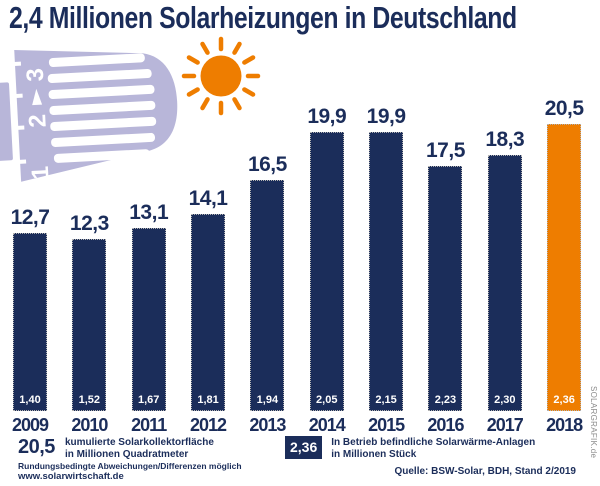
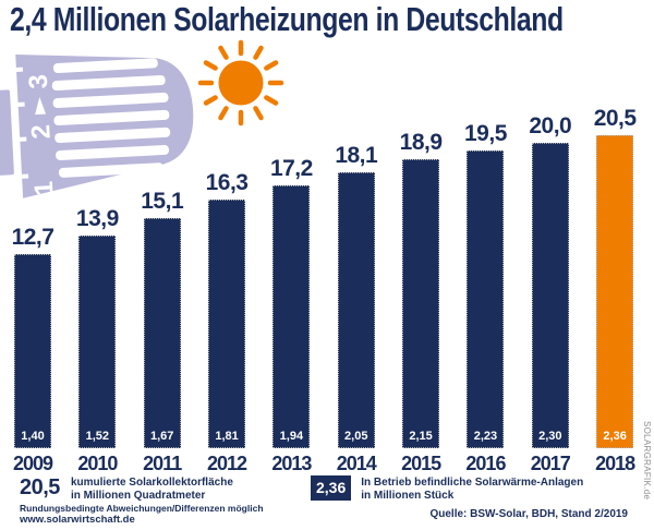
kumulierte Solarkollektorfläche in Millionen Quadratmeter/2010: 12,3 -> 13,9
kumulierte Solarkollektorfläche in Millionen Quadratmeter/2011: 13,1 -> 15,1
kumulierte Solarkollektorfläche in Millionen Quadratmeter/2012: 14,1 -> 16,3
kumulierte Solarkollektorfläche in Millionen Quadratmeter/2013: 16,5 -> 17,2
kumulierte Solarkollektorfläche in Millionen Quadratmeter/2014: 19,9 -> 18,1
kumulierte Solarkollektorfläche in Millionen Quadratmeter/2015: 19,9 -> 18,9
kumulierte Solarkollektorfläche in Millionen Quadratmeter/2016: 17,5 -> 19,5
kumulierte Solarkollektorfläche in Millionen Quadratmeter/2017: 18,3 -> 20,0
